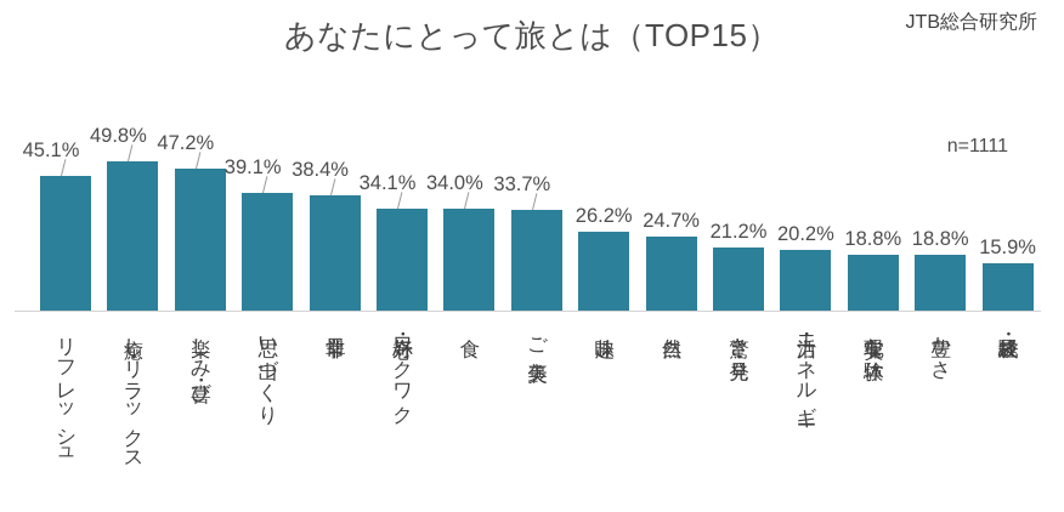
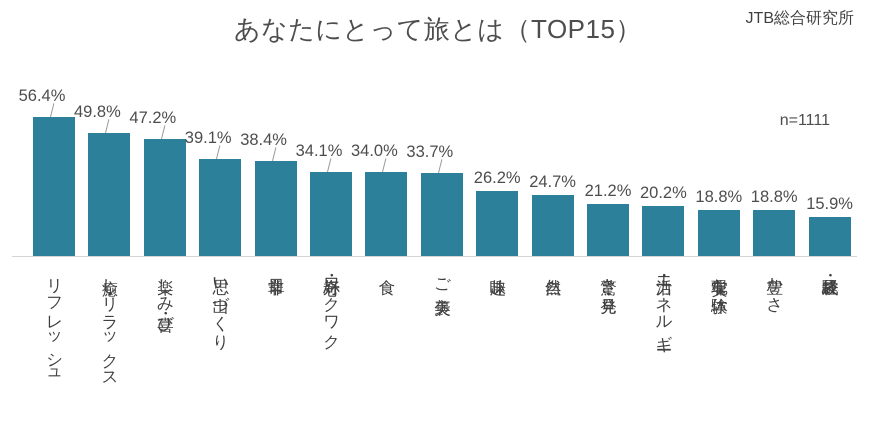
リフレッシュ: 45.1% -> 56.4%
